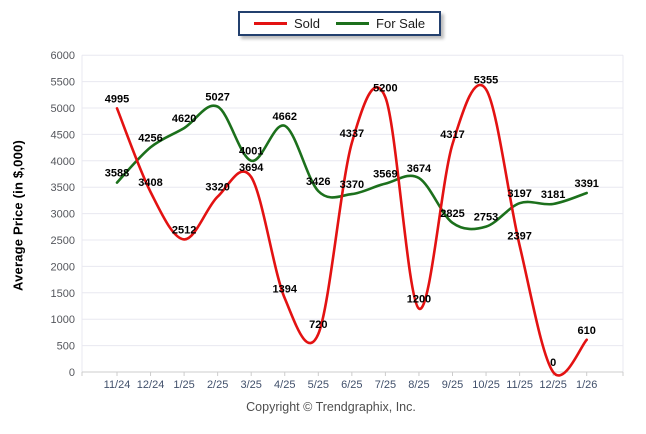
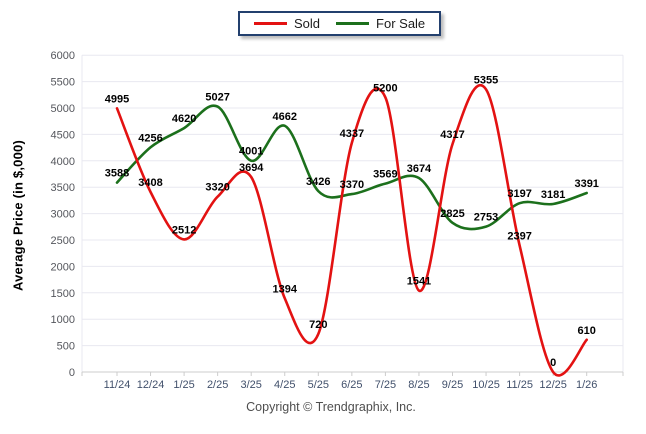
Sold/8/25: 1200 -> 1541
